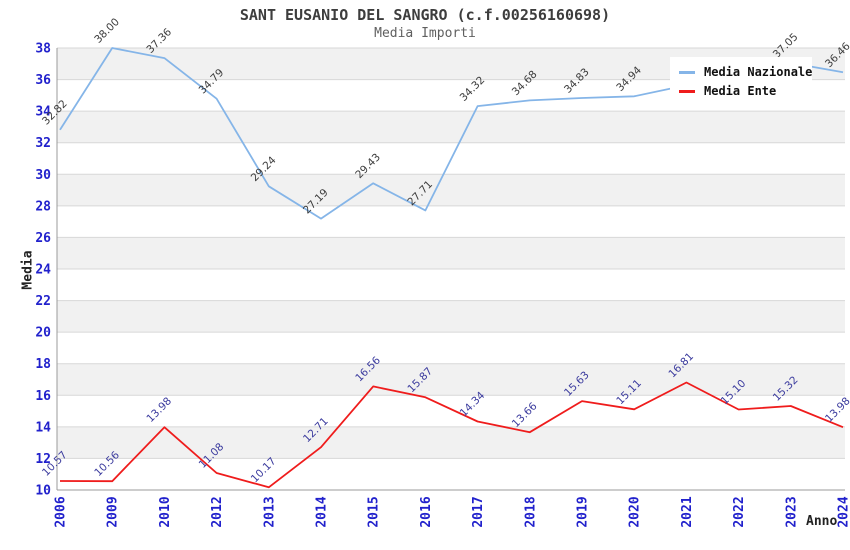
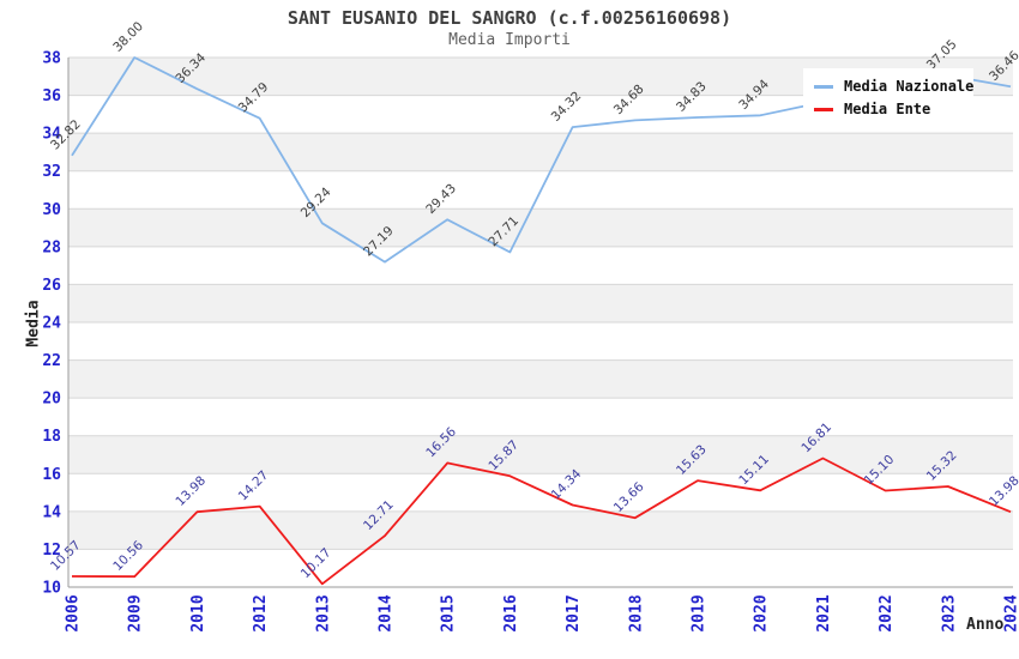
Media Nazionale/2010: 37.36 -> 36.34
Media Ente/2012: 11.08 -> 14.27
